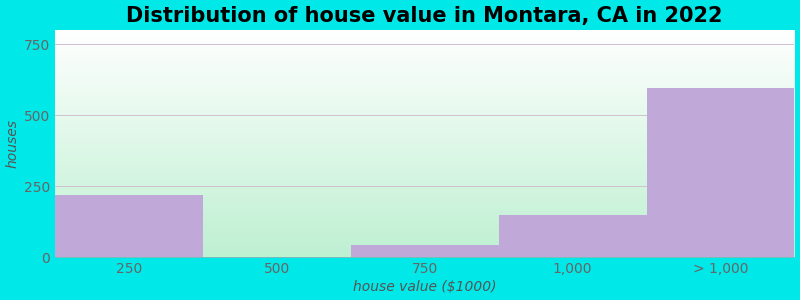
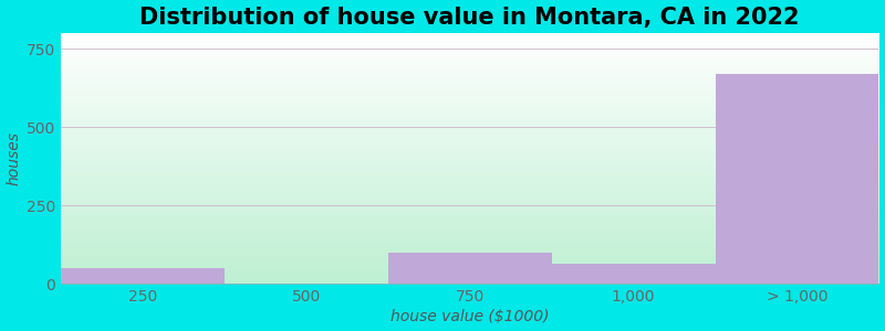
250: 220 -> 50
750: 45 -> 100
1,000: 150 -> 65
> 1,000: 595 -> 670
